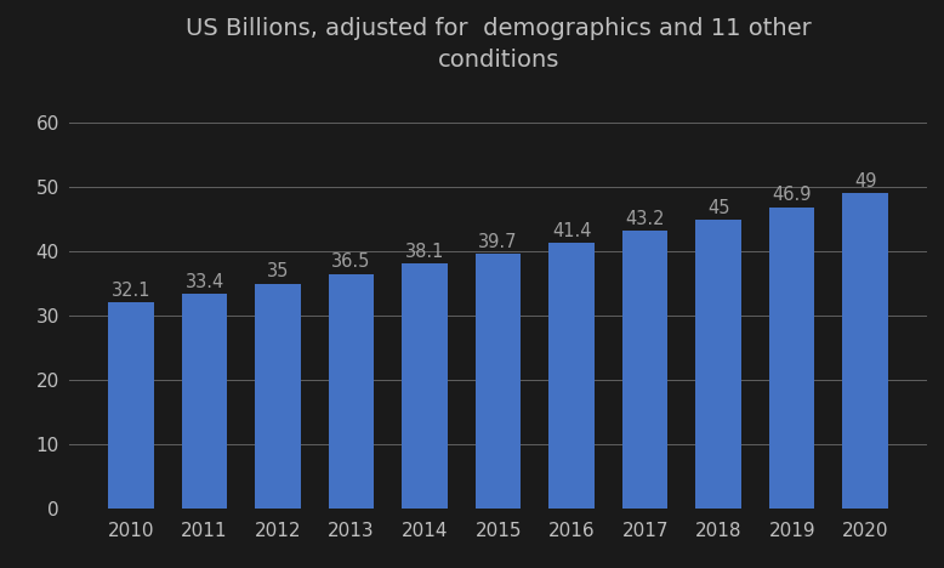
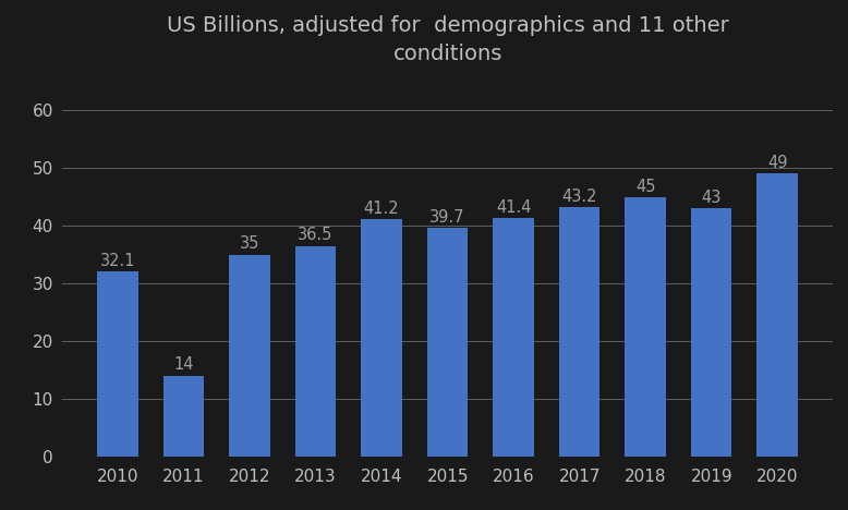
2011: 33.4 -> 14
2014: 38.1 -> 41.2
2019: 46.9 -> 43
